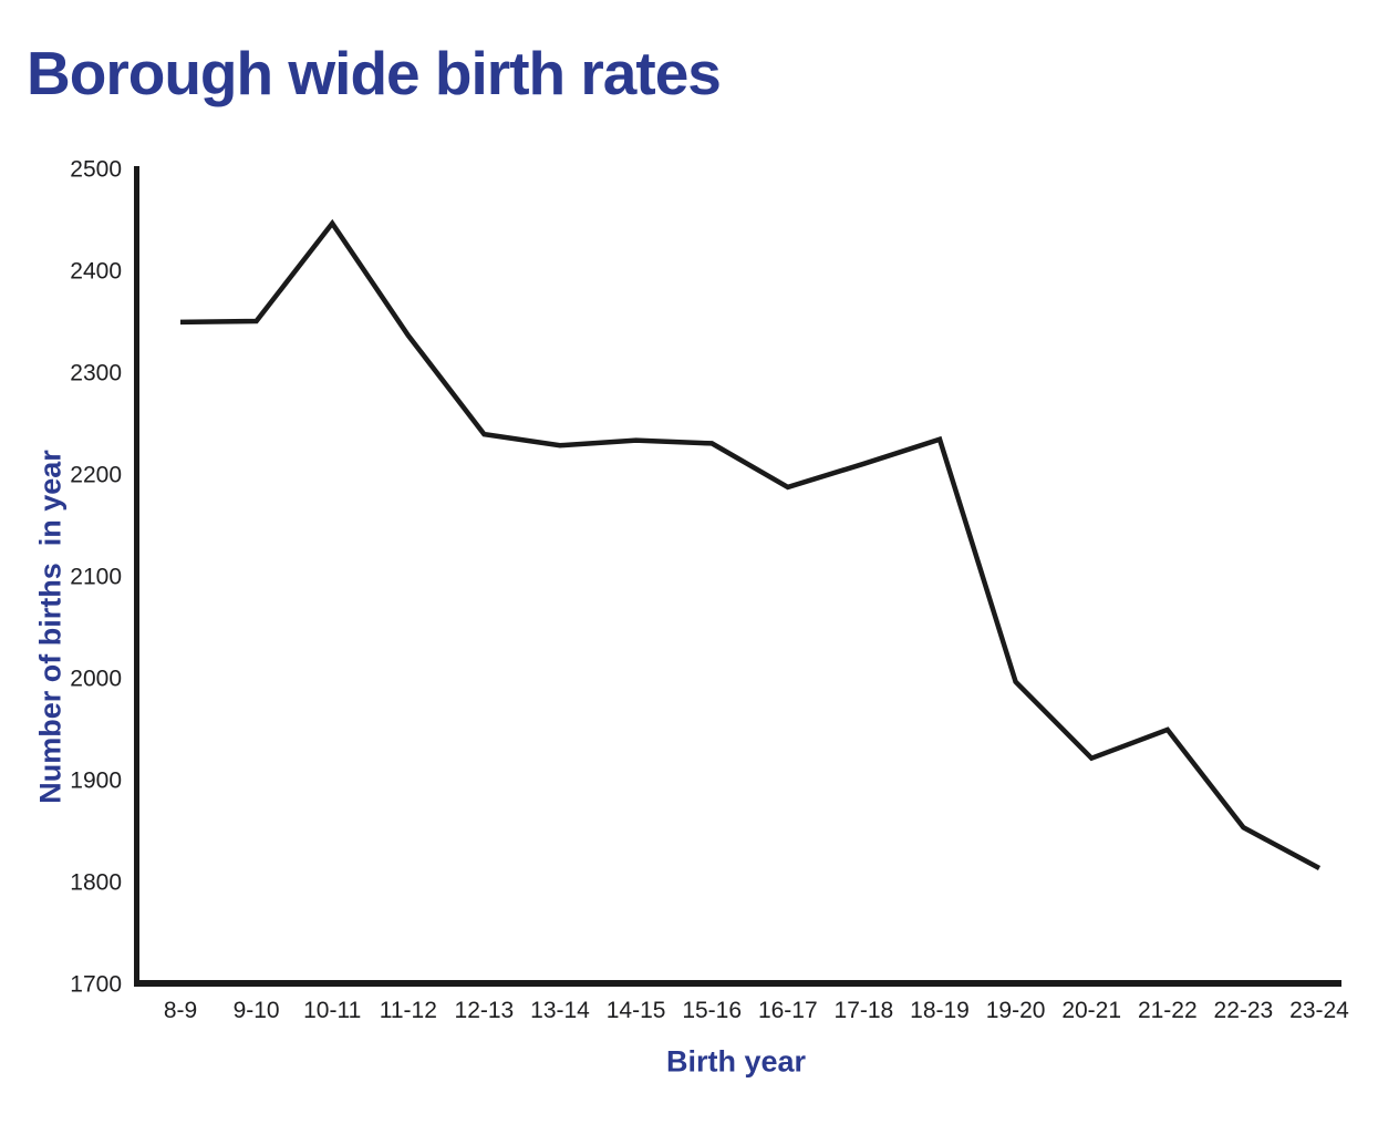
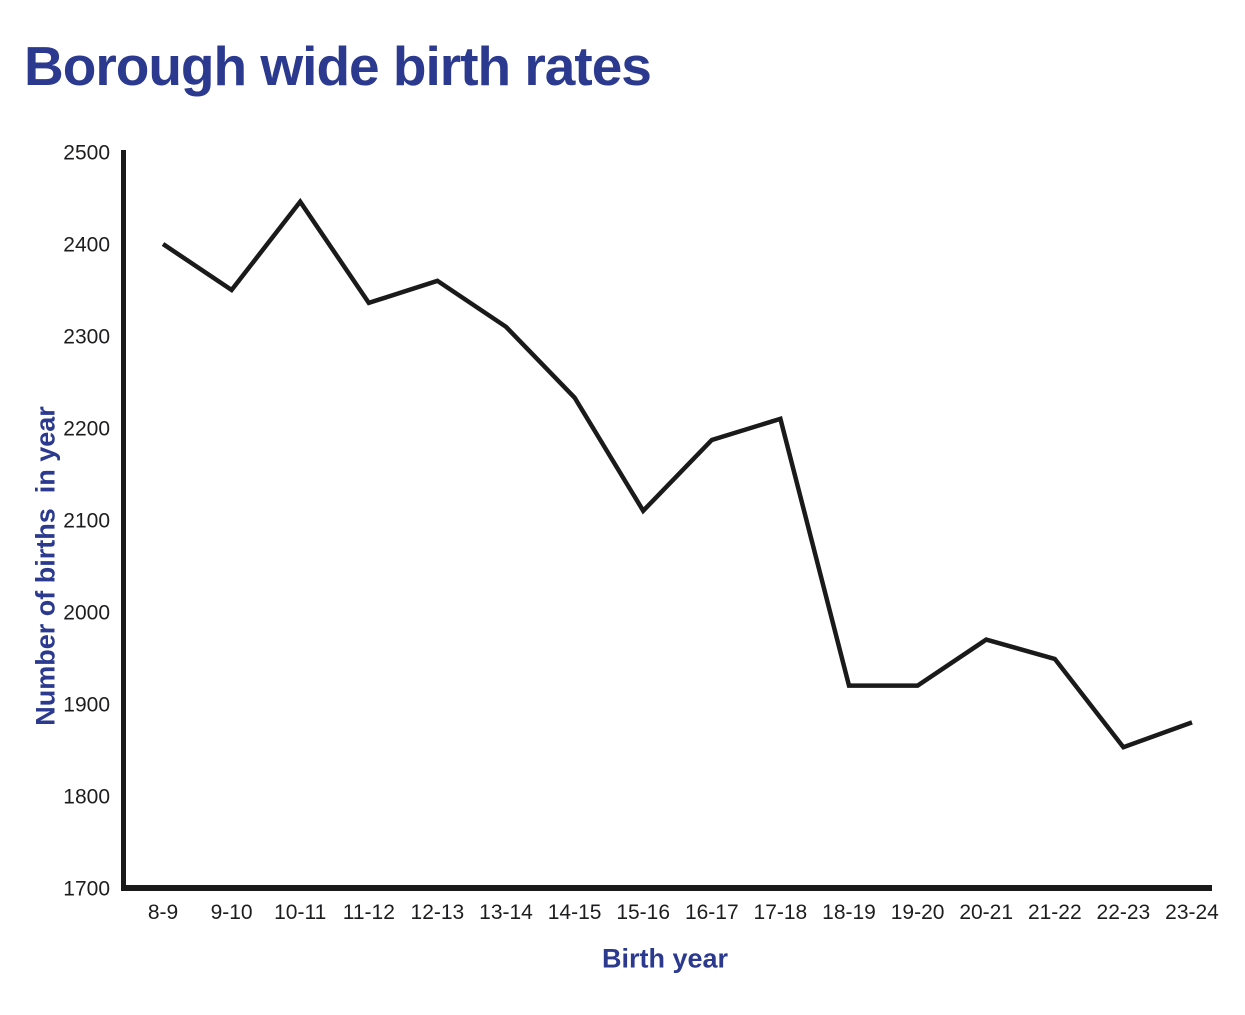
8-9: 2350 -> 2400
12-13: 2240 -> 2360
13-14: 2230 -> 2310
15-16: 2230 -> 2110
18-19: 2230 -> 1920
19-20: 2000 -> 1920
20-21: 1920 -> 1970
23-24: 1810 -> 1880
